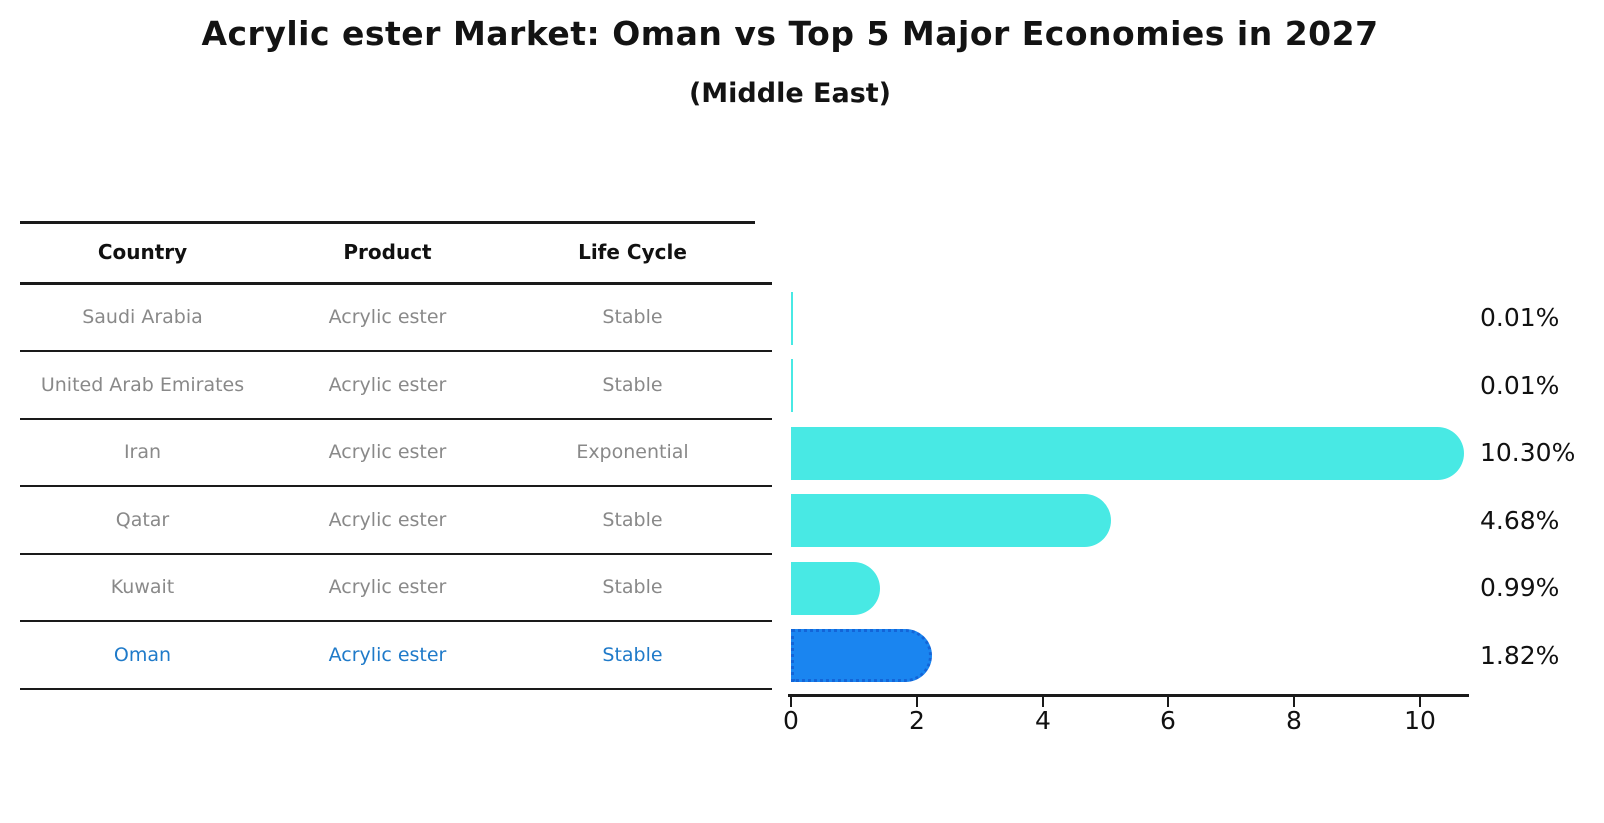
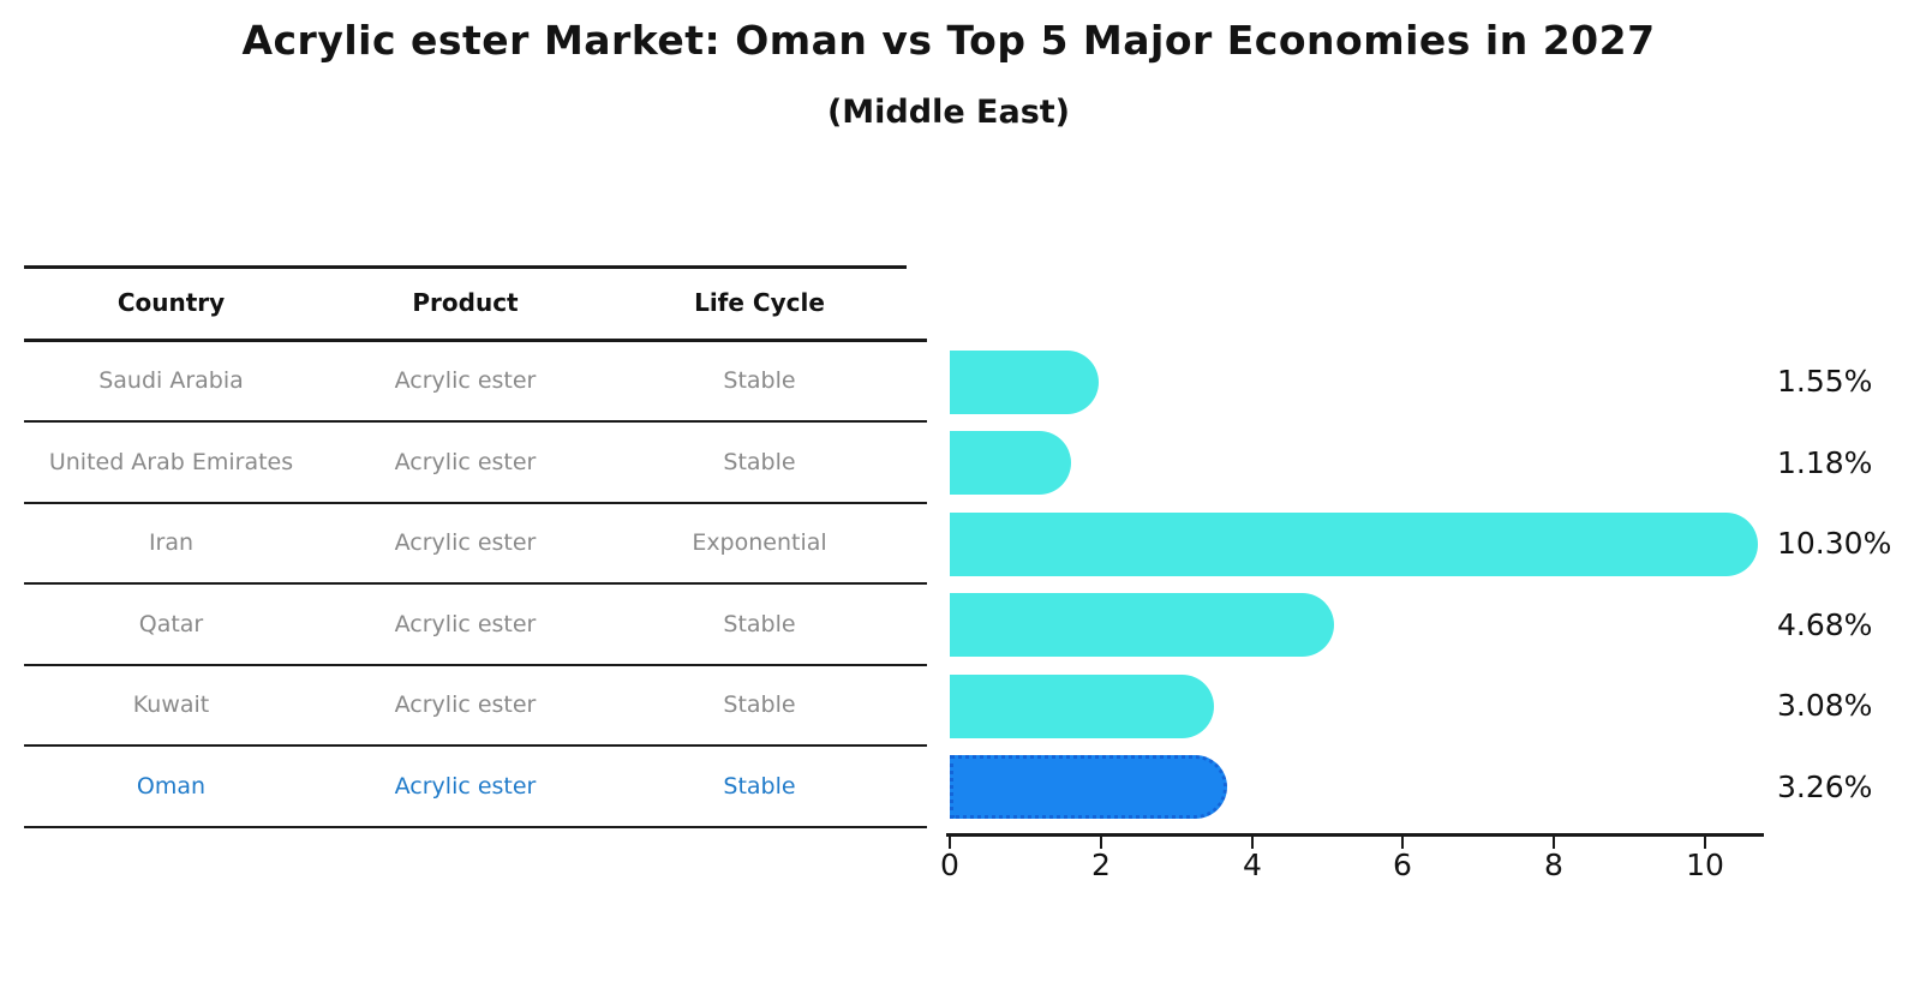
Saudi Arabia: 0.01% -> 1.55%
United Arab Emirates: 0.01% -> 1.18%
Kuwait: 0.99% -> 3.08%
Oman: 1.82% -> 3.26%
